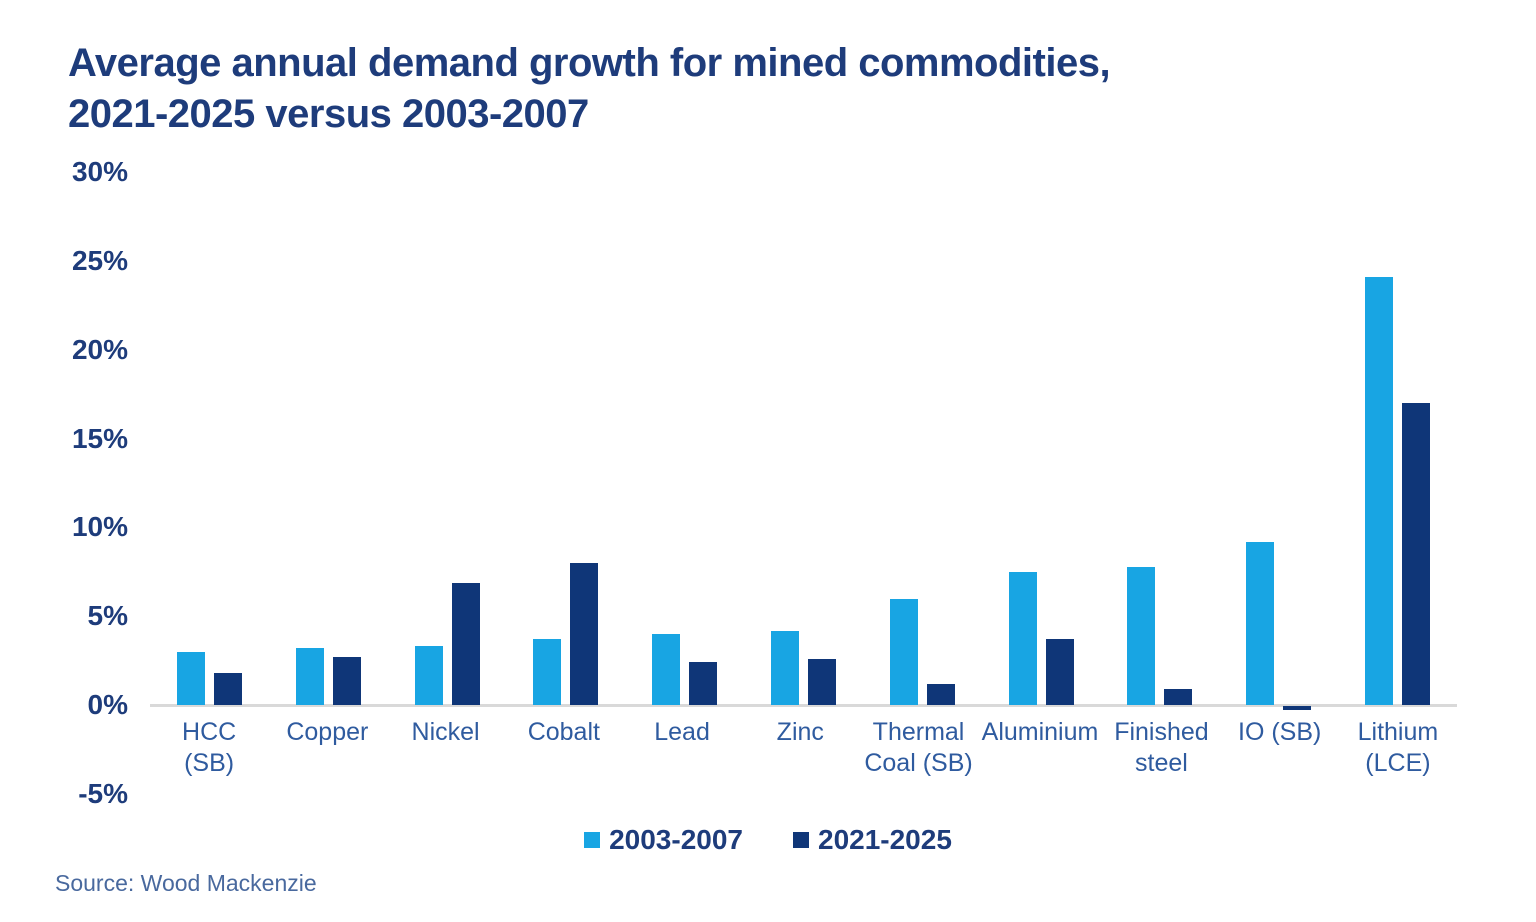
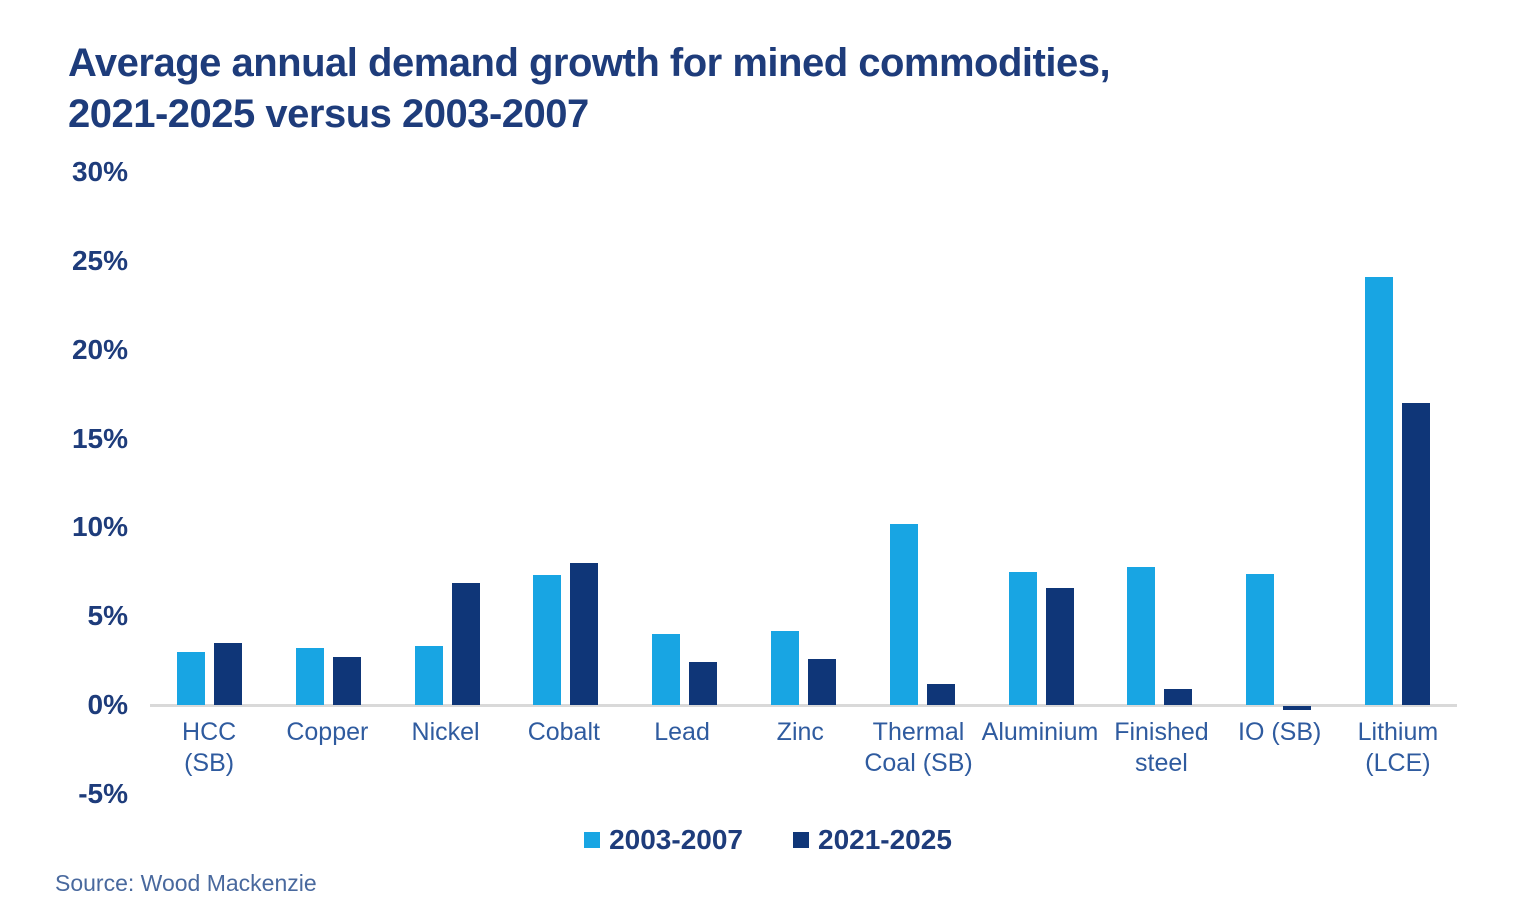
2021-2025/HCC (SB): 1.8% -> 3.5%
2003-2007/Cobalt: 3.7% -> 7.3%
2003-2007/Thermal Coal (SB): 6.0% -> 10.2%
2021-2025/Aluminium: 3.7% -> 6.6%
2003-2007/IO (SB): 9.2% -> 7.4%
